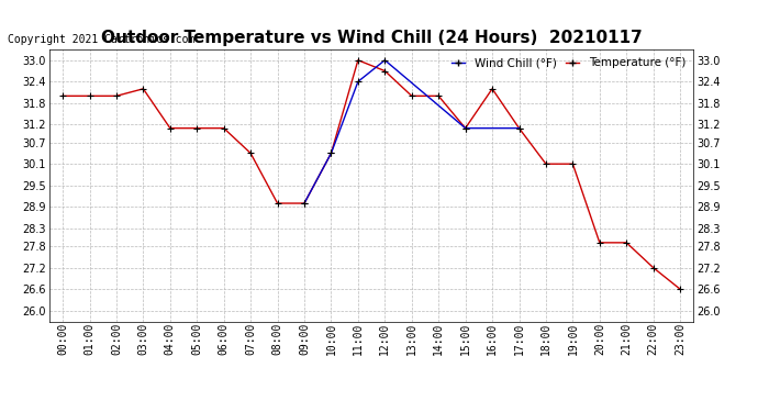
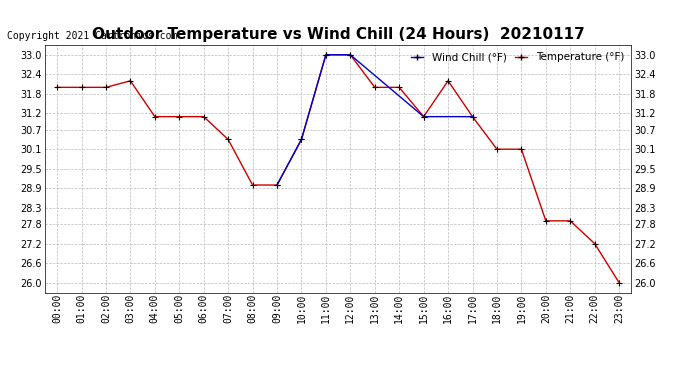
Wind Chill (°F)/11:00: 32.4 -> 33.0
Temperature (°F)/12:00: 32.7 -> 33.0
Temperature (°F)/23:00: 26.6 -> 26.0
